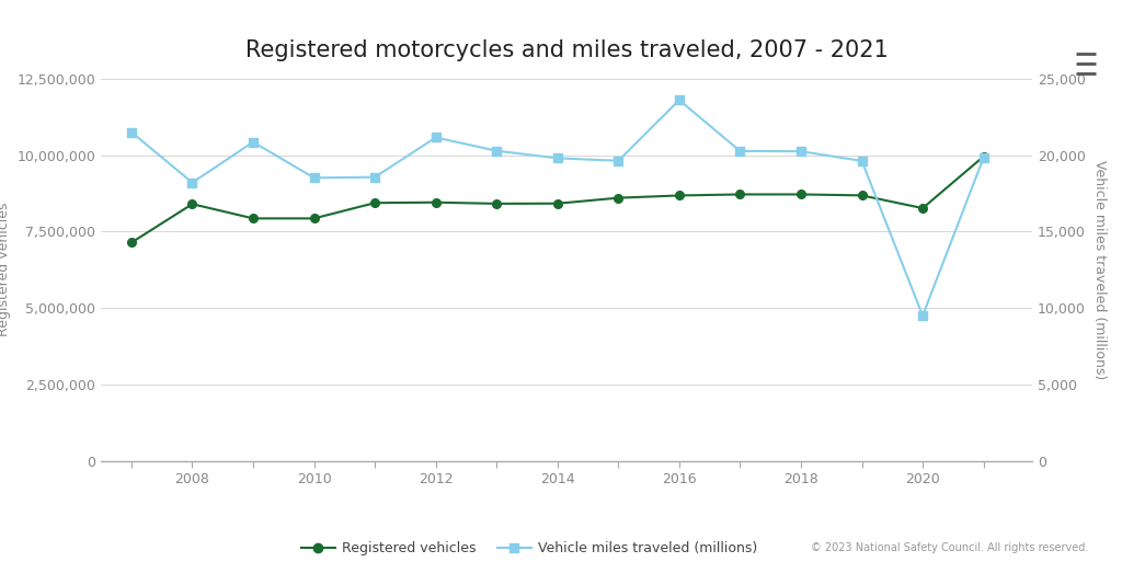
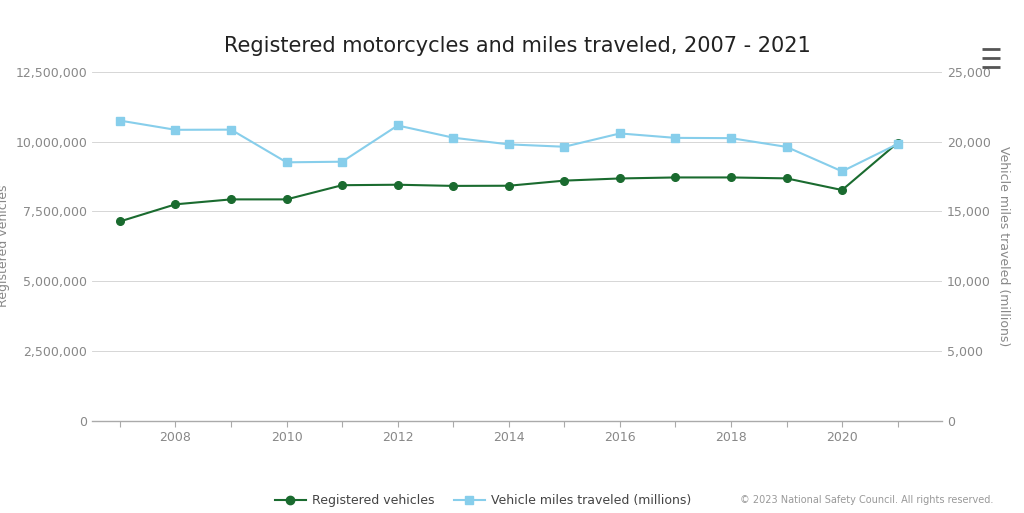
Registered vehicles/2008: 8,400,000 -> 7,750,000
Vehicle miles traveled (millions)/2008: 18,200 -> 20,800
Vehicle miles traveled (millions)/2016: 23,600 -> 20,600
Vehicle miles traveled (millions)/2020: 9,500 -> 17,900
